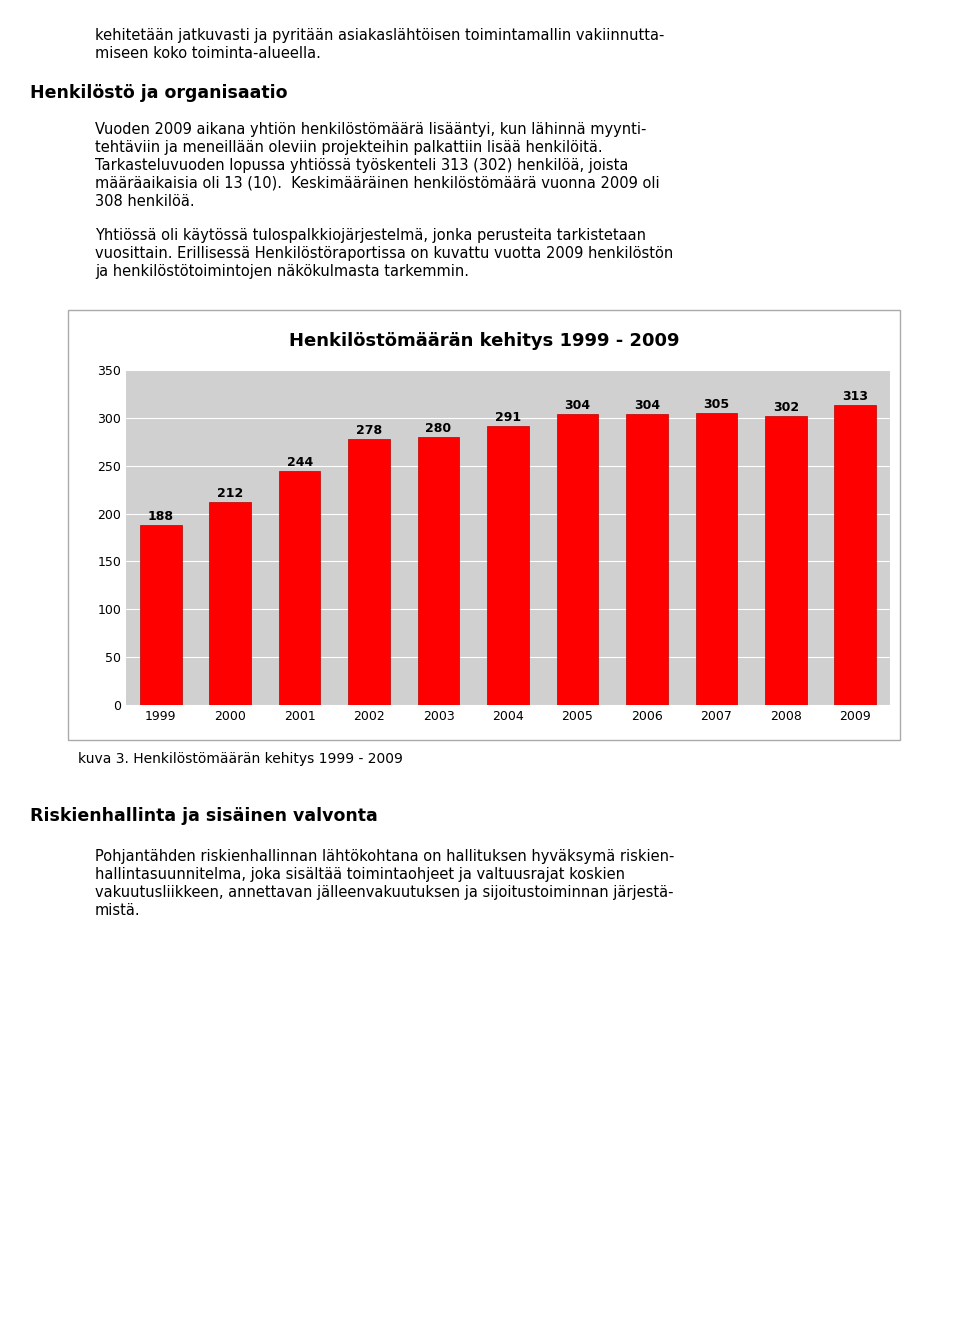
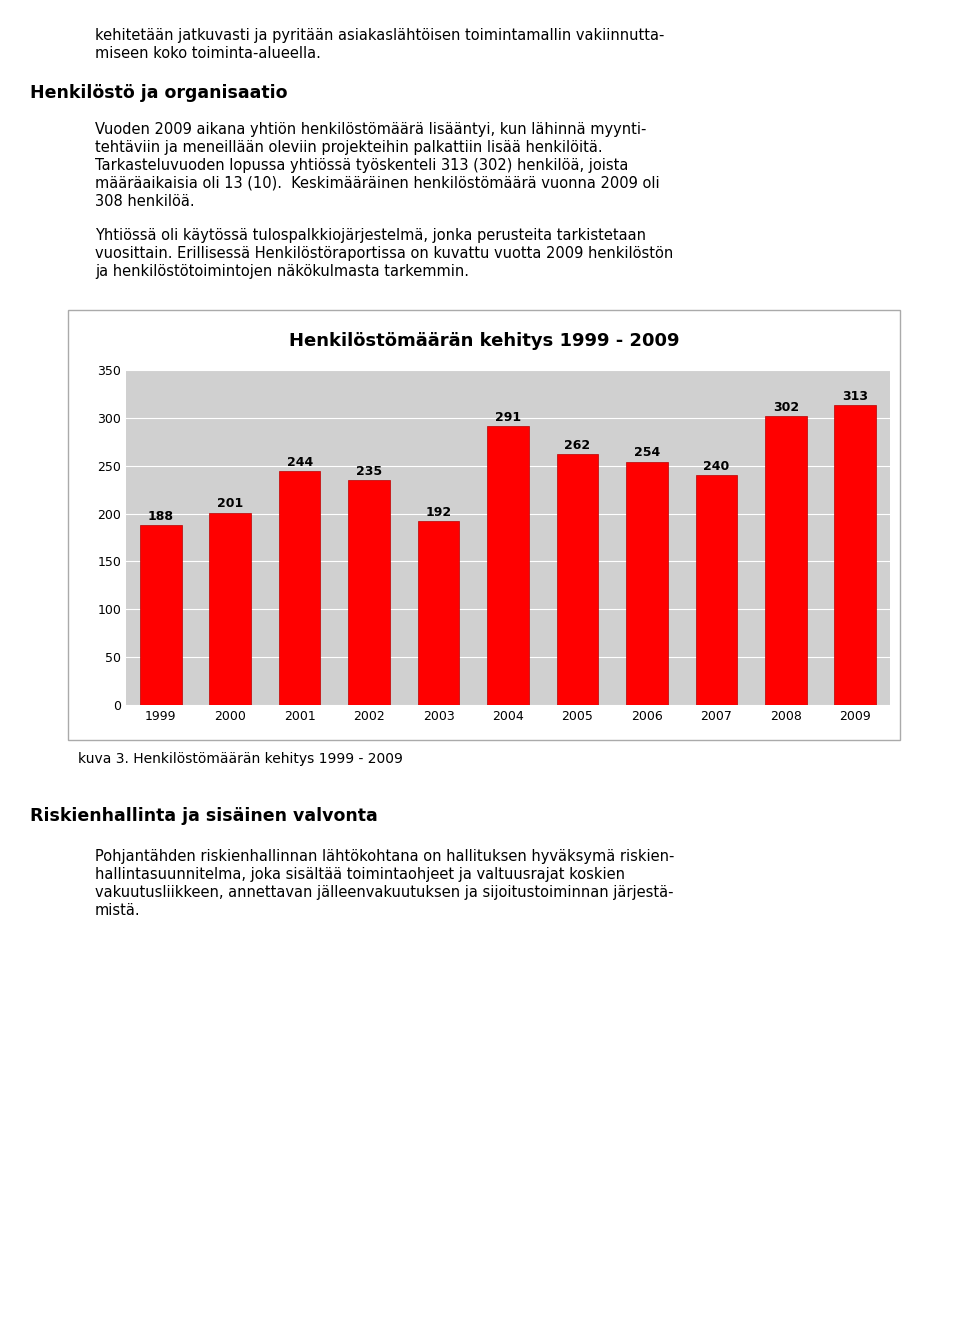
2000: 212 -> 201
2002: 278 -> 235
2003: 280 -> 192
2005: 304 -> 262
2006: 304 -> 254
2007: 305 -> 240
